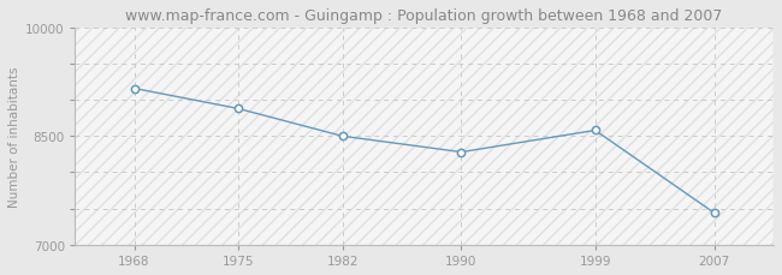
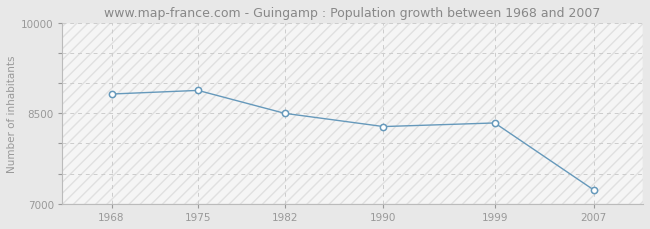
1968: 9160 -> 8820
1999: 8580 -> 8340
2007: 7440 -> 7230
